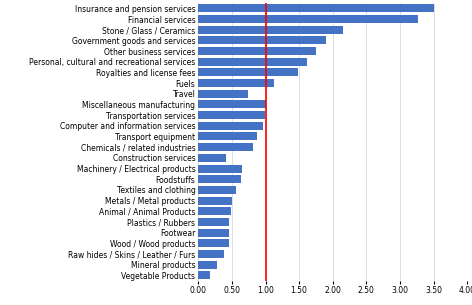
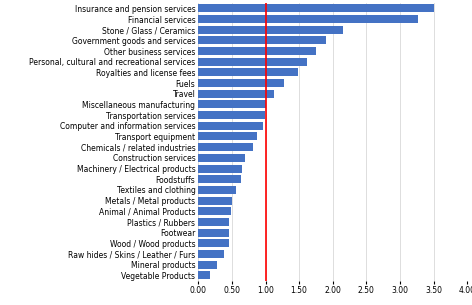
Fuels: 1.12 -> 1.28
Travel: 0.74 -> 1.12
Construction services: 0.42 -> 0.70
